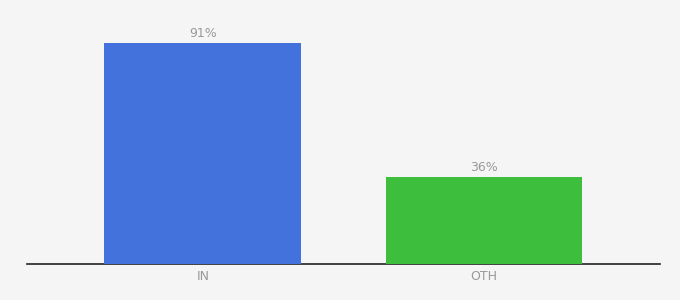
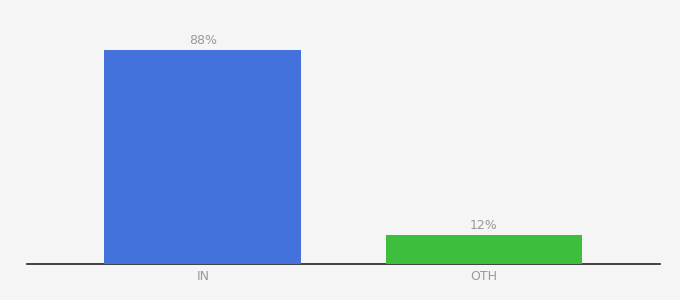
IN: 91% -> 88%
OTH: 36% -> 12%
